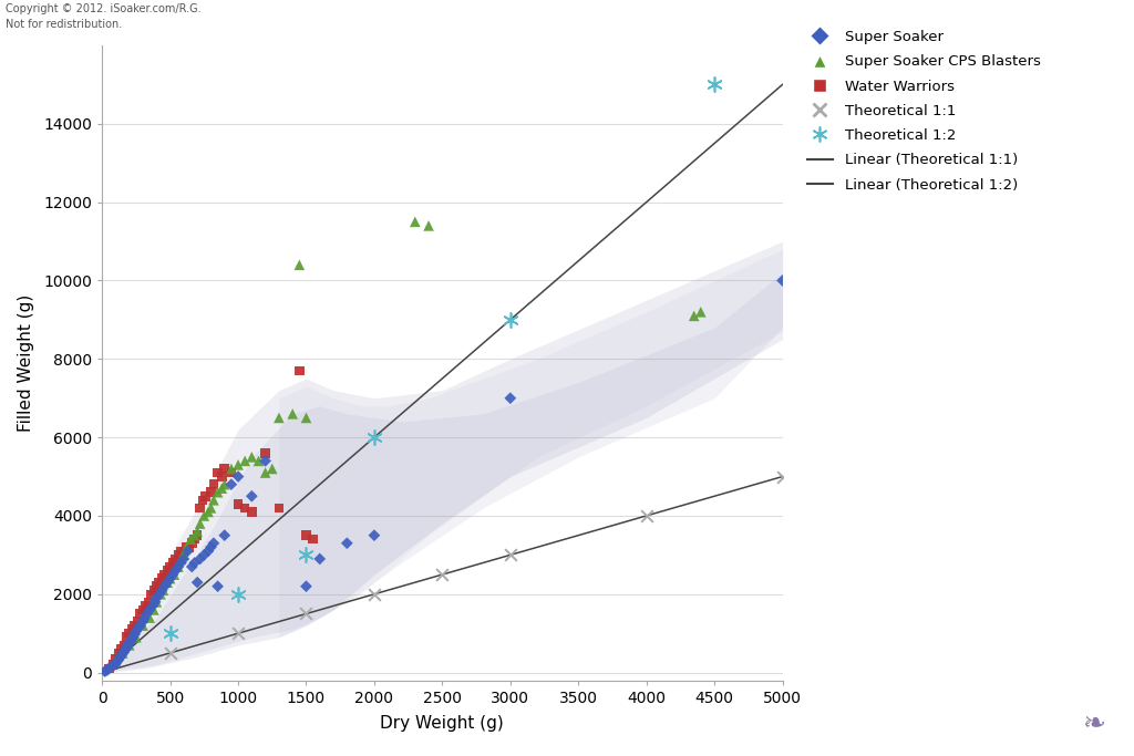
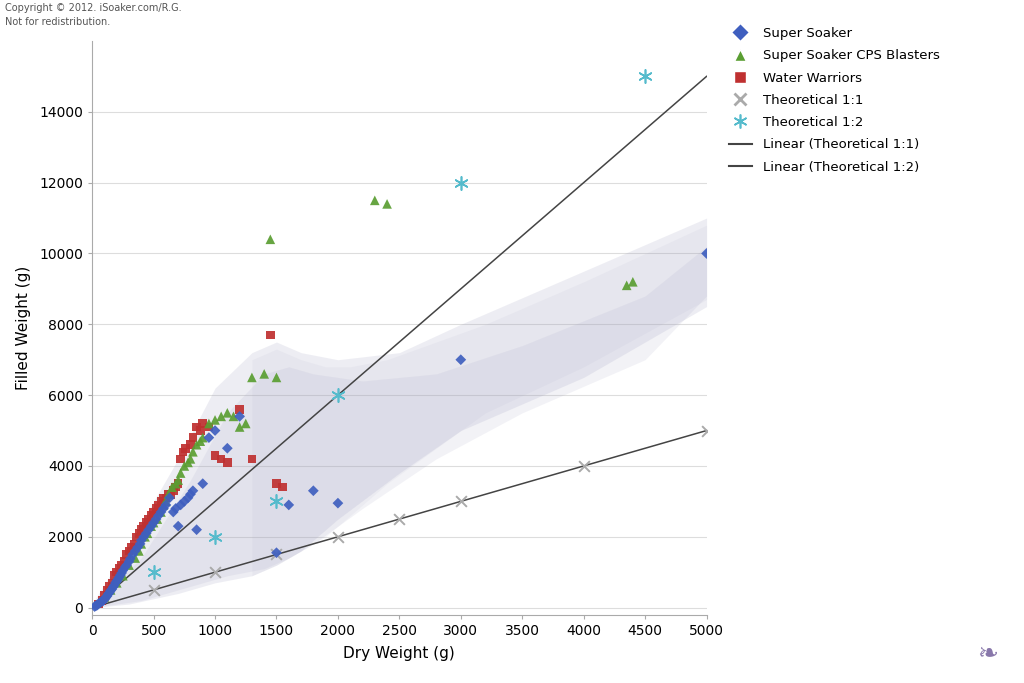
Super Soaker/1500: 2200 -> 1550
Super Soaker/2000: 3500 -> 2950
Theoretical 1:2/3000: 9000 -> 12000
